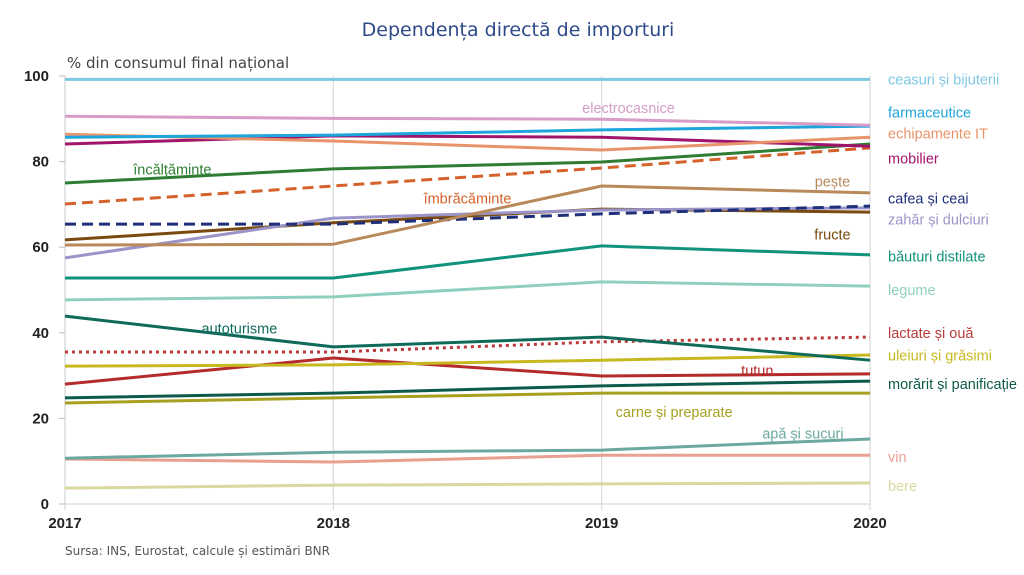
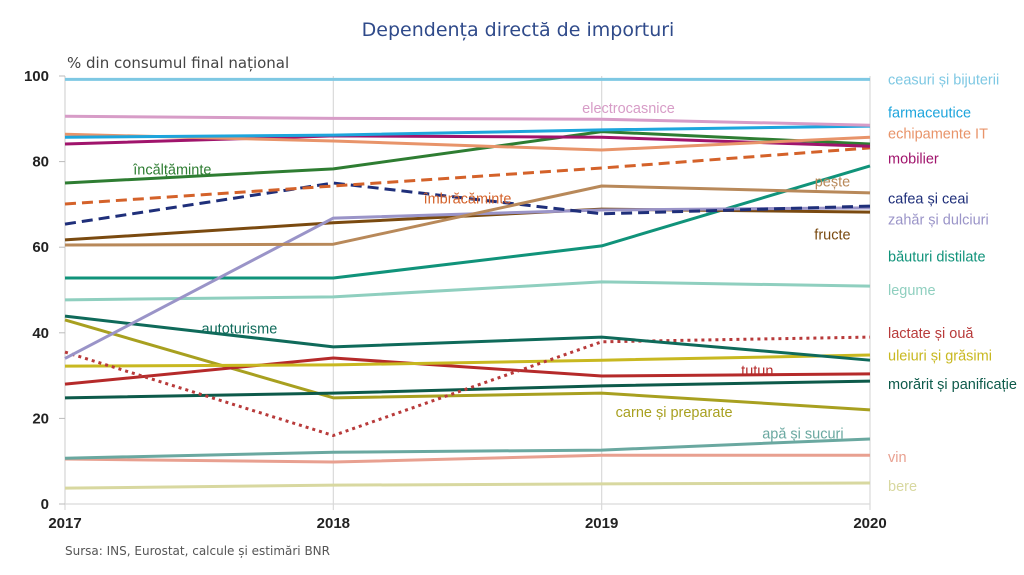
zahăr și dulciuri/2017: 58 -> 34
carne și preparate/2017: 24 -> 43
cafea și ceai/2018: 65 -> 75
lactate și ouă/2018: 36 -> 16
încălțăminte/2019: 80 -> 87
băuturi distilate/2020: 58 -> 79
carne și preparate/2020: 26 -> 22
